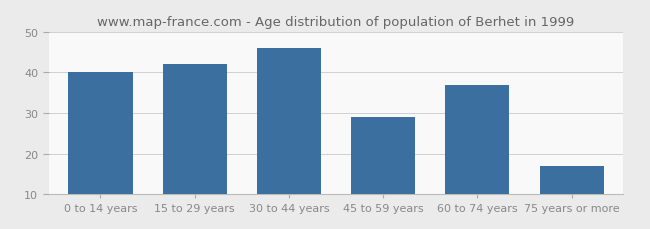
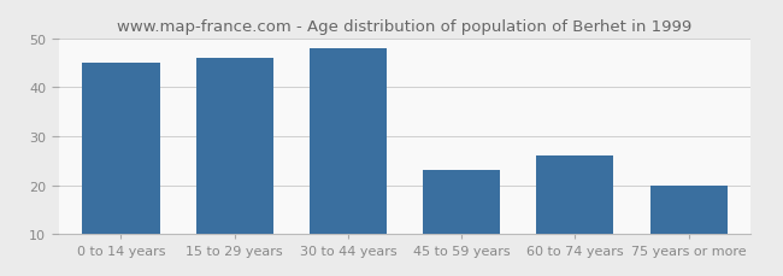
0 to 14 years: 40 -> 45
15 to 29 years: 42 -> 46
30 to 44 years: 46 -> 48
45 to 59 years: 29 -> 23
60 to 74 years: 37 -> 26
75 years or more: 17 -> 20
